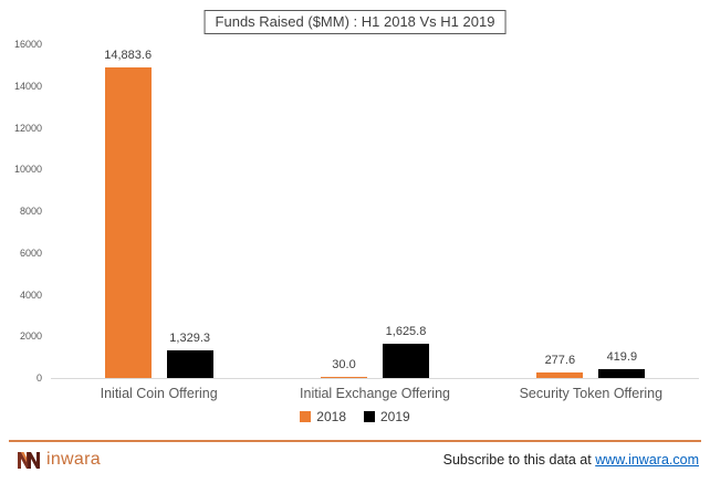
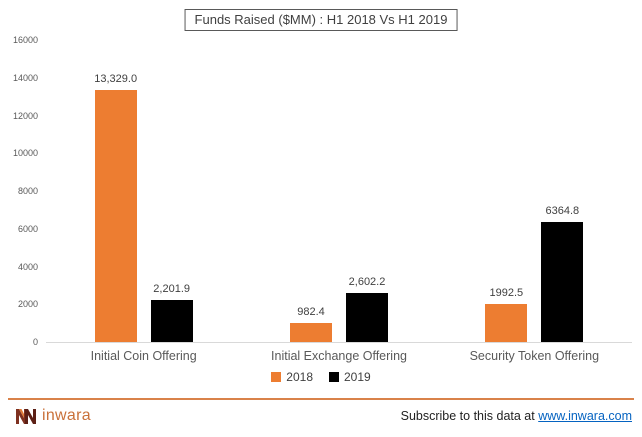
2018/Initial Coin Offering: 14,883.6 -> 13,329.0
2019/Initial Coin Offering: 1,329.3 -> 2,201.9
2018/Initial Exchange Offering: 30.0 -> 982.4
2019/Initial Exchange Offering: 1,625.8 -> 2,602.2
2018/Security Token Offering: 277.6 -> 1992.5
2019/Security Token Offering: 419.9 -> 6364.8
